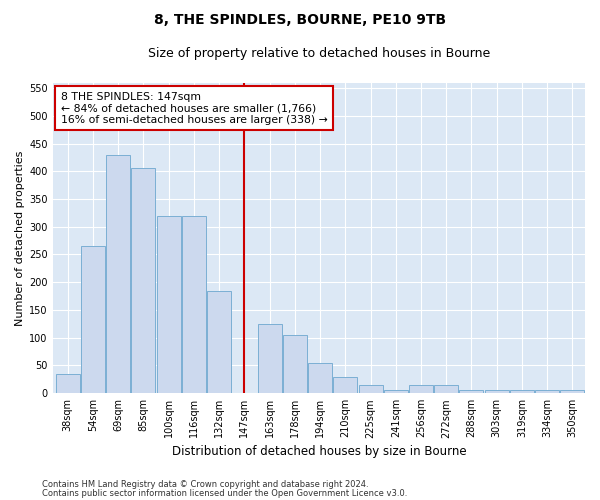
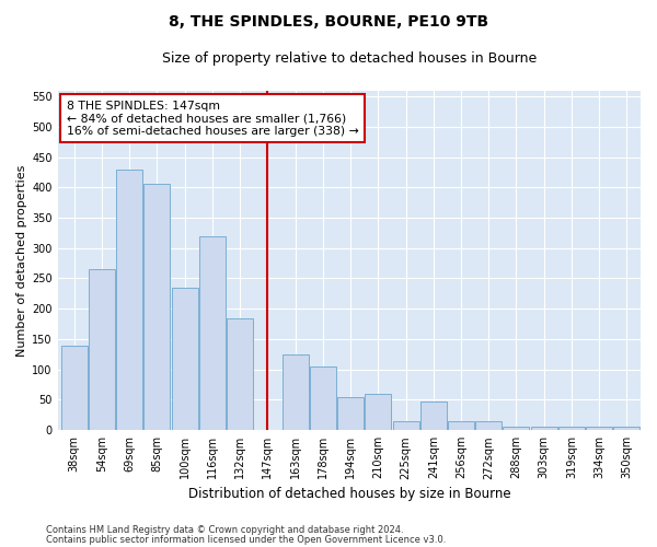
38sqm: 35 -> 140
100sqm: 320 -> 234
210sqm: 30 -> 60
241sqm: 5 -> 48
